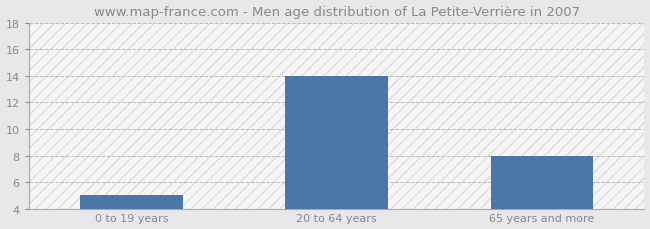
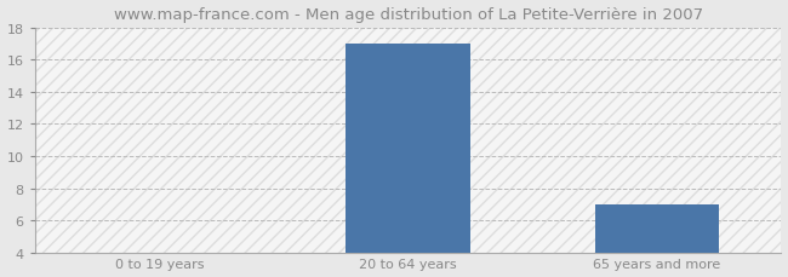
0 to 19 years: 5 -> 4
20 to 64 years: 14 -> 17
65 years and more: 8 -> 7
